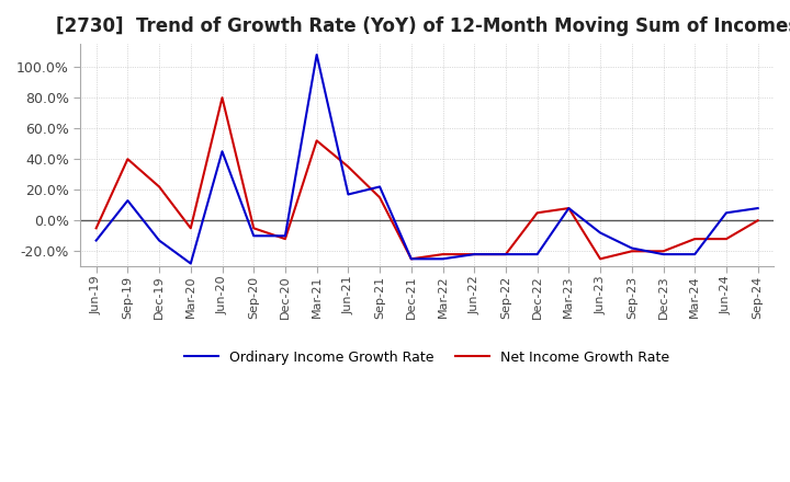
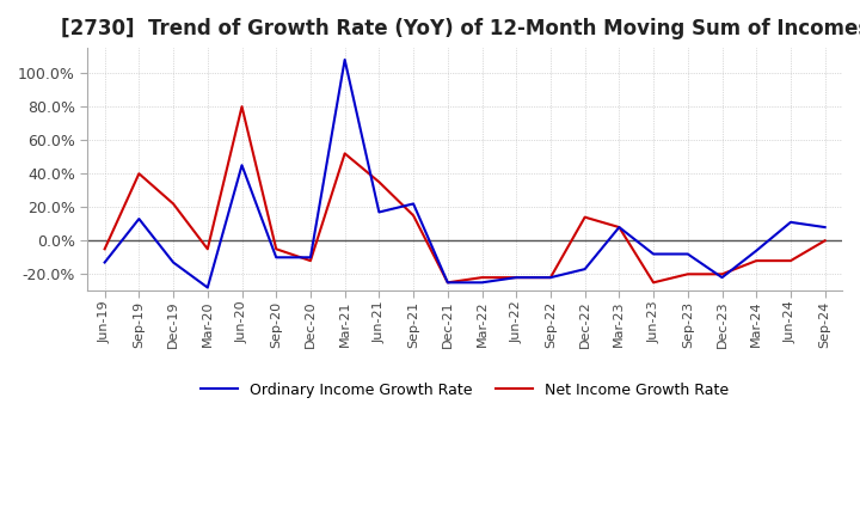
Ordinary Income Growth Rate/Dec-22: -22% -> -17%
Net Income Growth Rate/Dec-22: 5% -> 14%
Ordinary Income Growth Rate/Sep-23: -18% -> -8%
Ordinary Income Growth Rate/Mar-24: -22% -> -6%
Ordinary Income Growth Rate/Jun-24: 5% -> 11%
